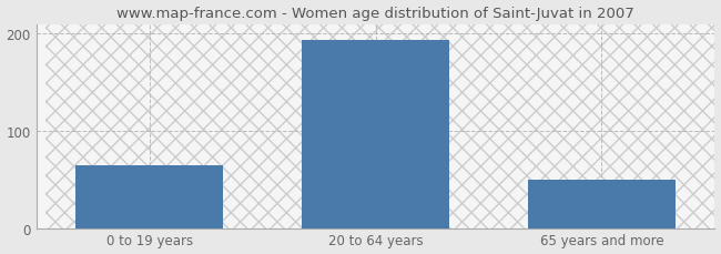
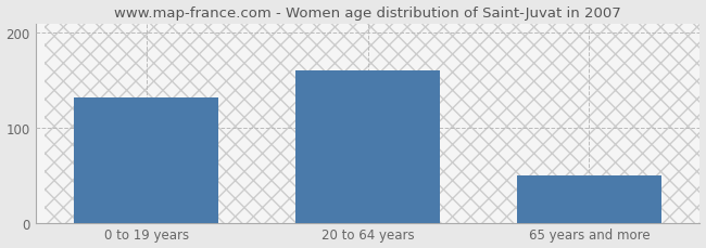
0 to 19 years: 65 -> 132
20 to 64 years: 193 -> 160
